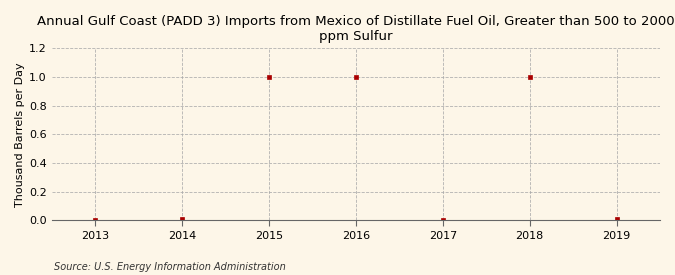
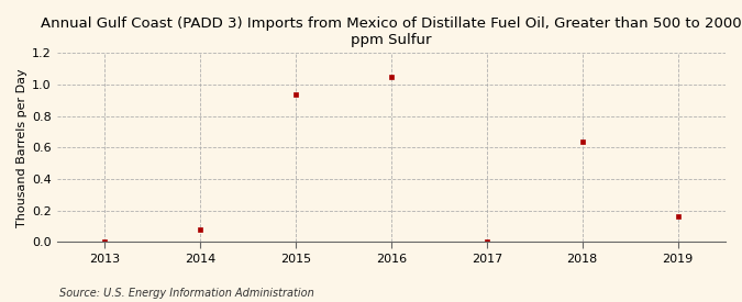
2014: 0.01 -> 0.08
2015: 1.00 -> 0.94
2016: 1.00 -> 1.05
2018: 1.00 -> 0.64
2019: 0.01 -> 0.16
